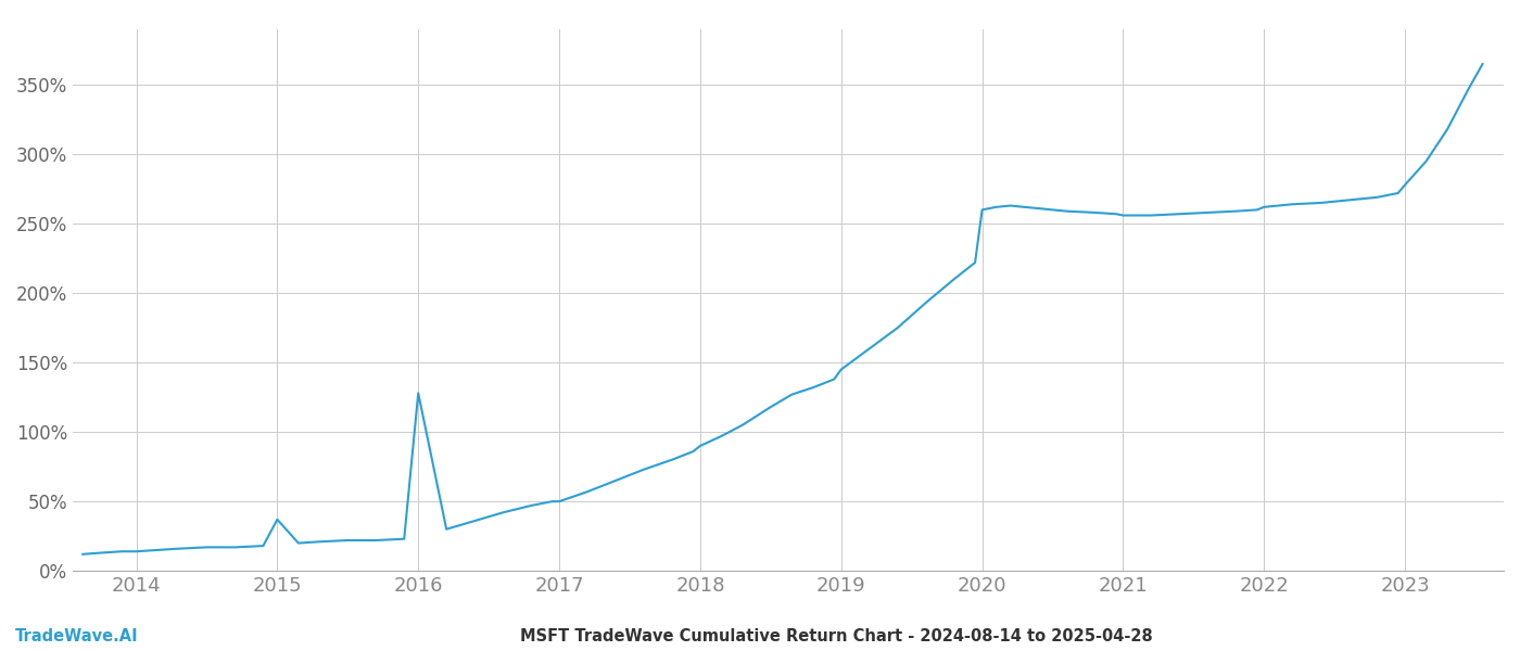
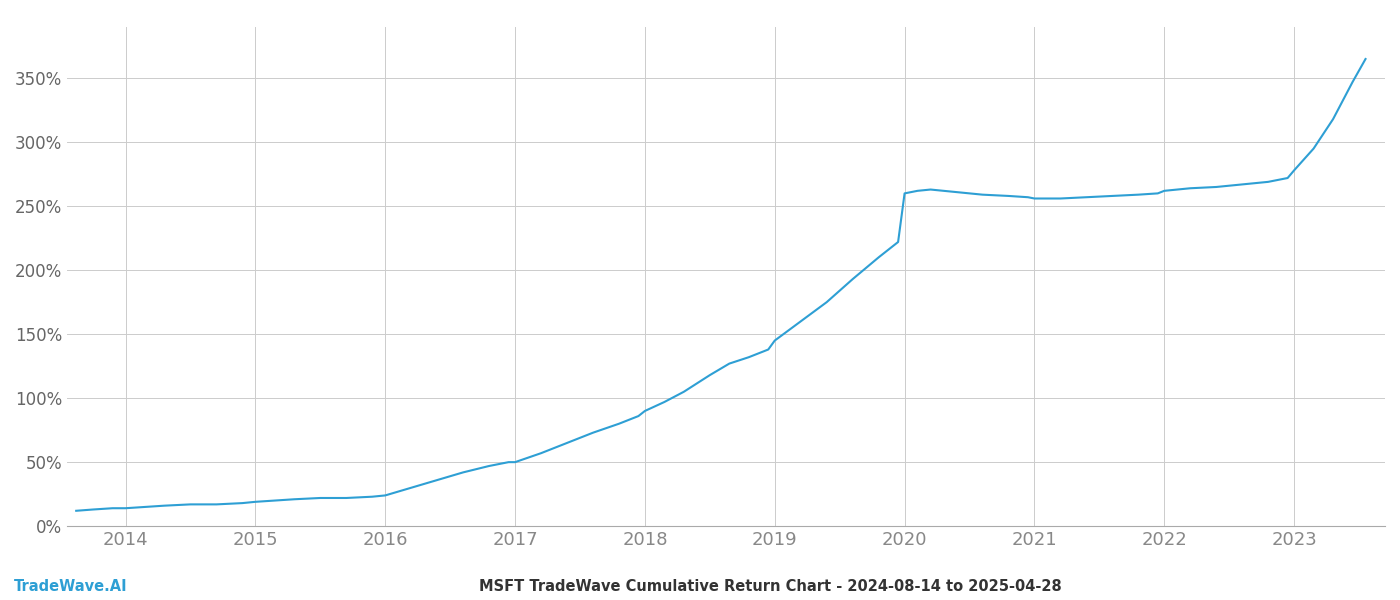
2015: 37% -> 19%
2016: 128% -> 24%
